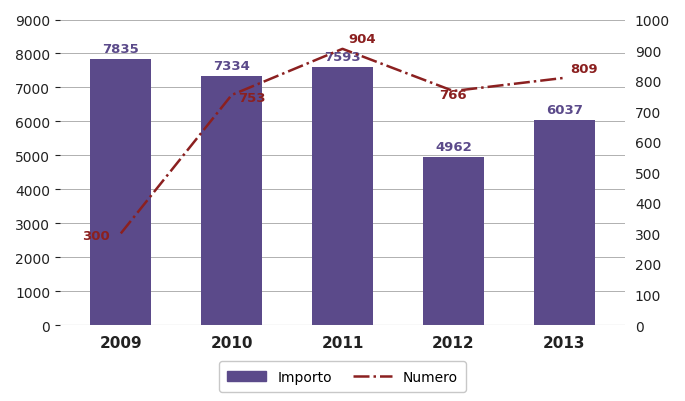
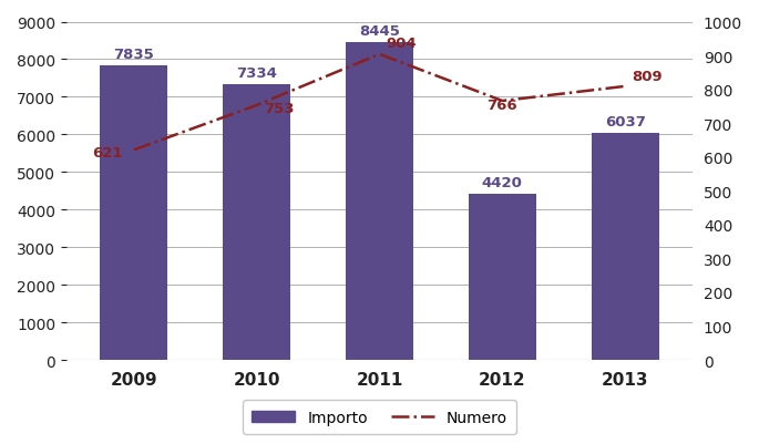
Numero/2009: 300 -> 621
Importo/2011: 7593 -> 8445
Importo/2012: 4962 -> 4420
